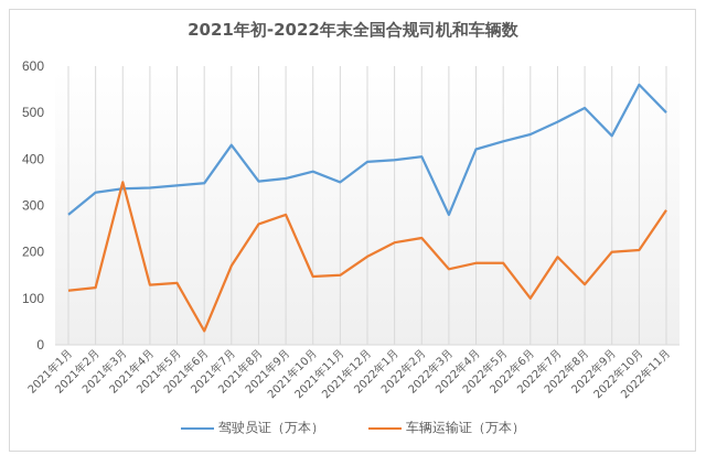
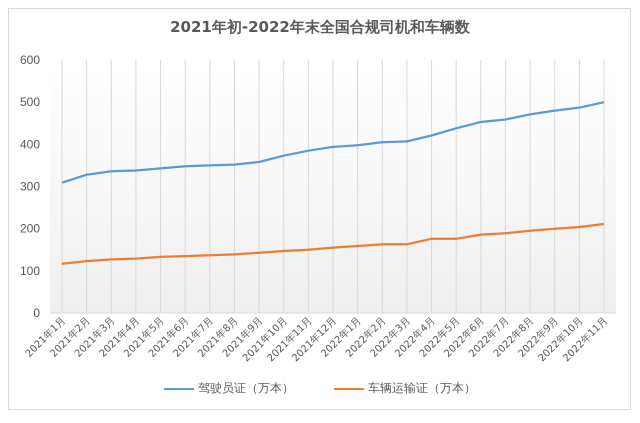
驾驶员证（万本）/2021年1月: 280 -> 310
车辆运输证（万本）/2021年3月: 350 -> 130
车辆运输证（万本）/2021年6月: 30 -> 140
驾驶员证（万本）/2021年7月: 430 -> 350
车辆运输证（万本）/2021年7月: 170 -> 140
车辆运输证（万本）/2021年8月: 260 -> 140
车辆运输证（万本）/2021年9月: 280 -> 140
驾驶员证（万本）/2021年11月: 350 -> 380
车辆运输证（万本）/2021年12月: 190 -> 160
车辆运输证（万本）/2022年1月: 220 -> 160
车辆运输证（万本）/2022年2月: 230 -> 160
驾驶员证（万本）/2022年3月: 280 -> 410
车辆运输证（万本）/2022年6月: 100 -> 190
驾驶员证（万本）/2022年7月: 480 -> 460
驾驶员证（万本）/2022年8月: 510 -> 470
车辆运输证（万本）/2022年8月: 130 -> 200
驾驶员证（万本）/2022年9月: 450 -> 480
驾驶员证（万本）/2022年10月: 560 -> 490
车辆运输证（万本）/2022年11月: 290 -> 210
